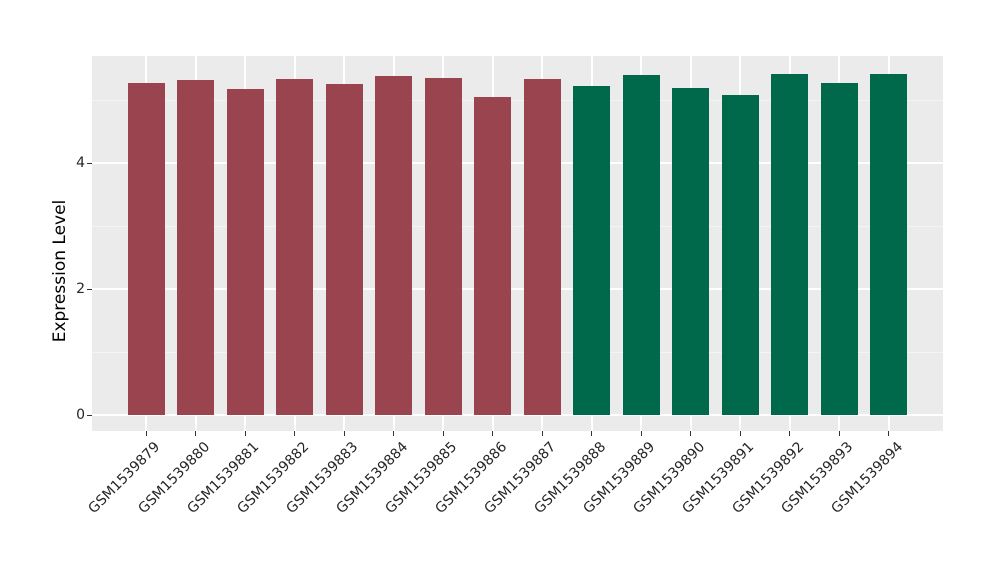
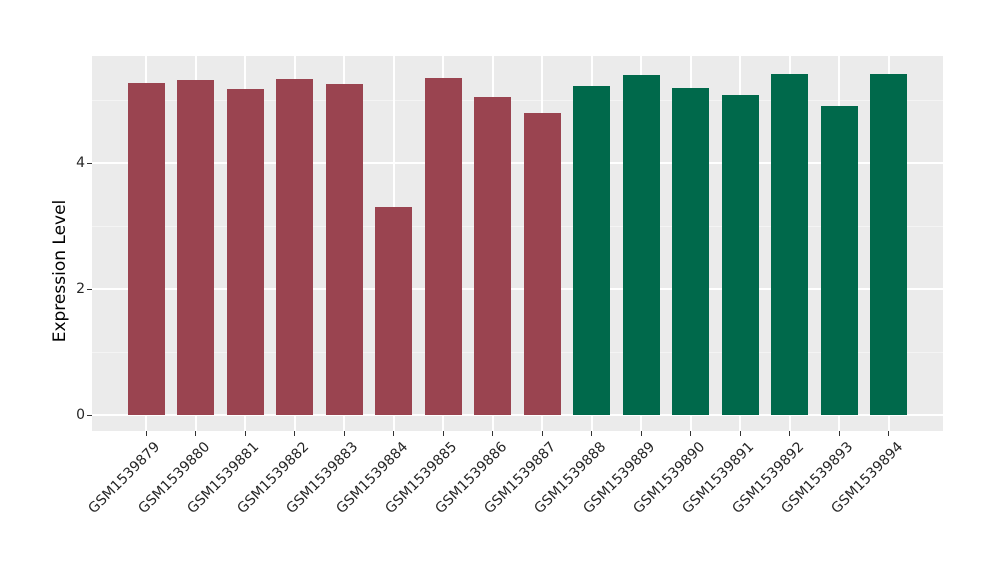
GSM1539884: 5.4 -> 3.3
GSM1539887: 5.3 -> 4.8
GSM1539893: 5.3 -> 4.9
